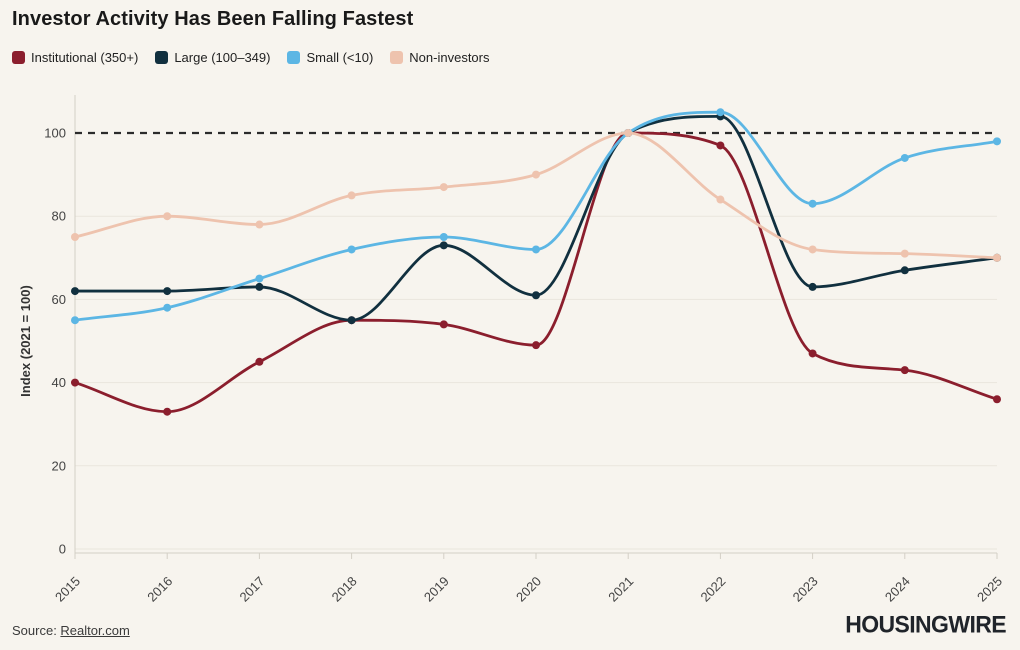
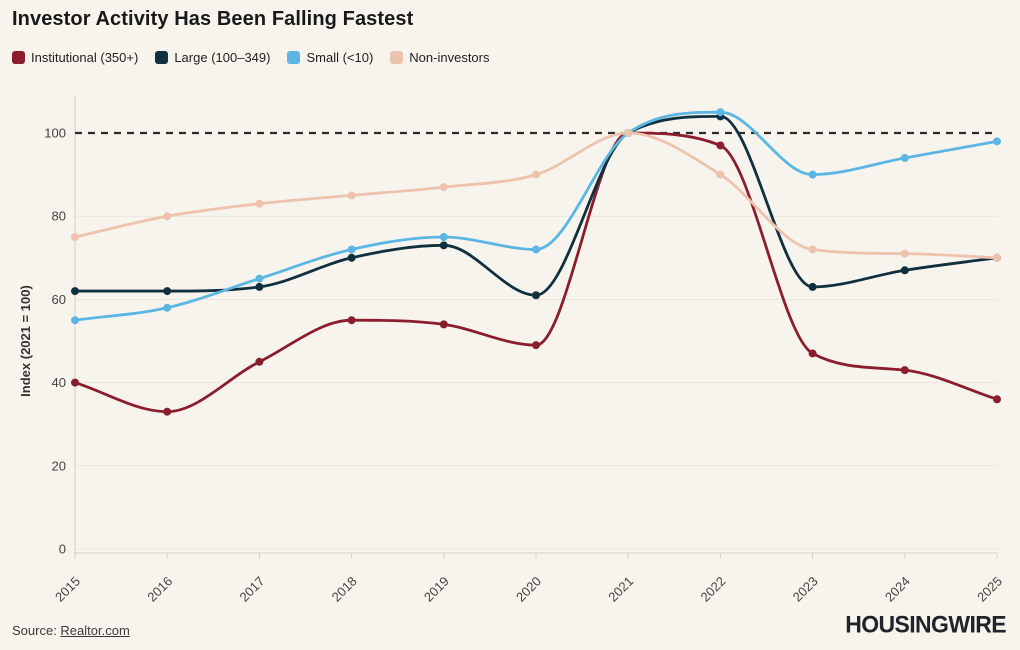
Non-investors/2017: 78 -> 83
Large (100–349)/2018: 55 -> 70
Non-investors/2022: 84 -> 90
Small (<10)/2023: 83 -> 90
